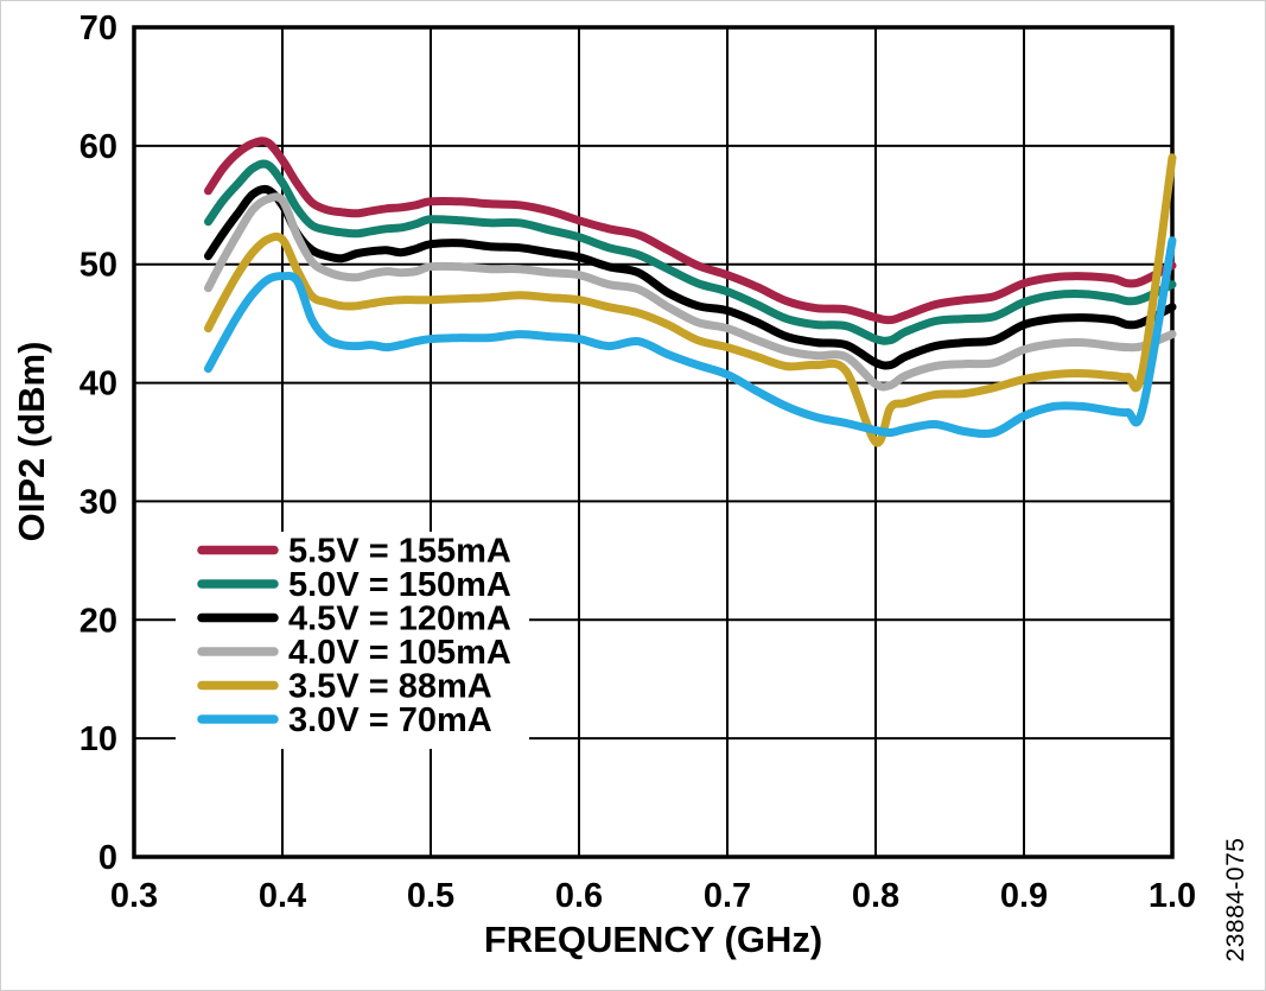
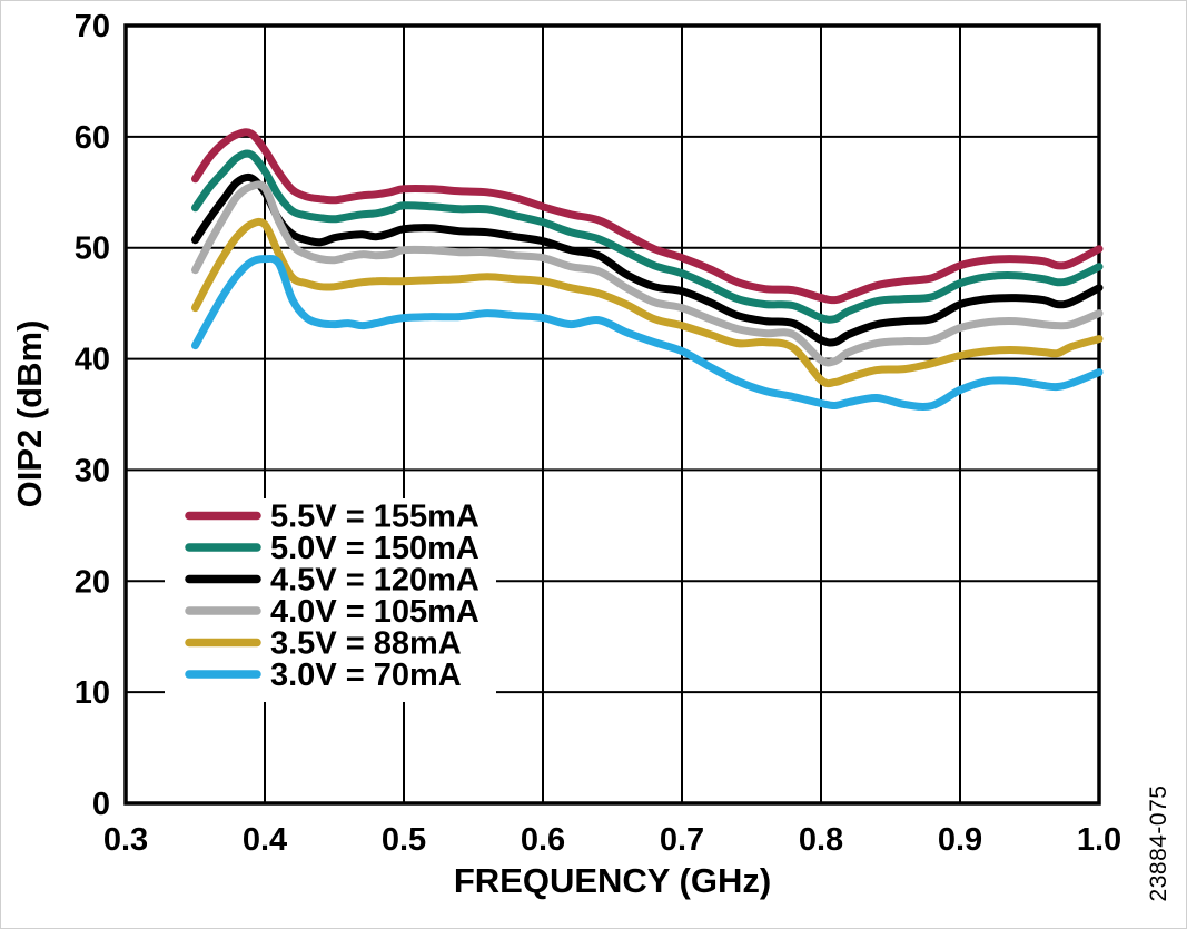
3.5V = 88mA/0.8: 35 -> 38
3.5V = 88mA/1.0: 59 -> 42
3.0V = 70mA/1.0: 52 -> 39
